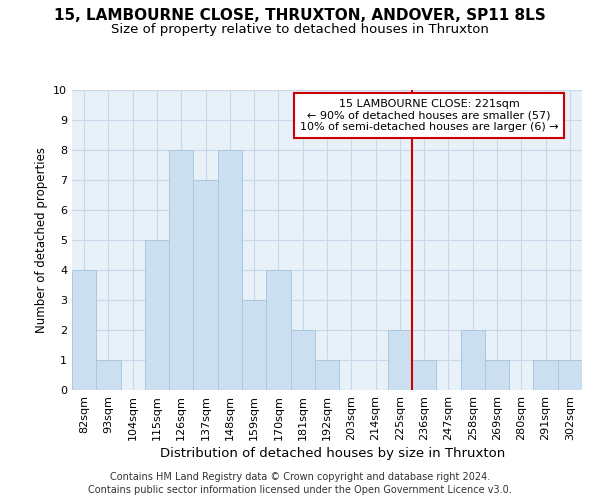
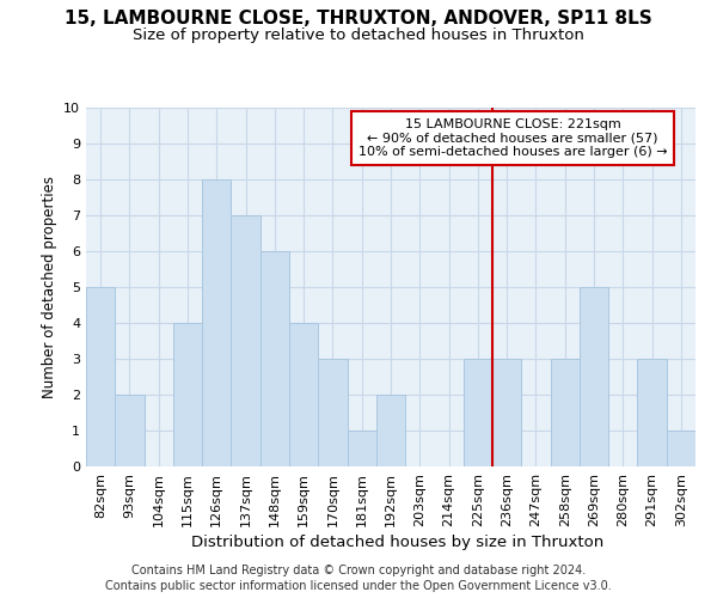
82sqm: 4 -> 5
93sqm: 1 -> 2
115sqm: 5 -> 4
148sqm: 8 -> 6
159sqm: 3 -> 4
170sqm: 4 -> 3
181sqm: 2 -> 1
192sqm: 1 -> 2
225sqm: 2 -> 3
236sqm: 1 -> 3
258sqm: 2 -> 3
269sqm: 1 -> 5
291sqm: 1 -> 3
